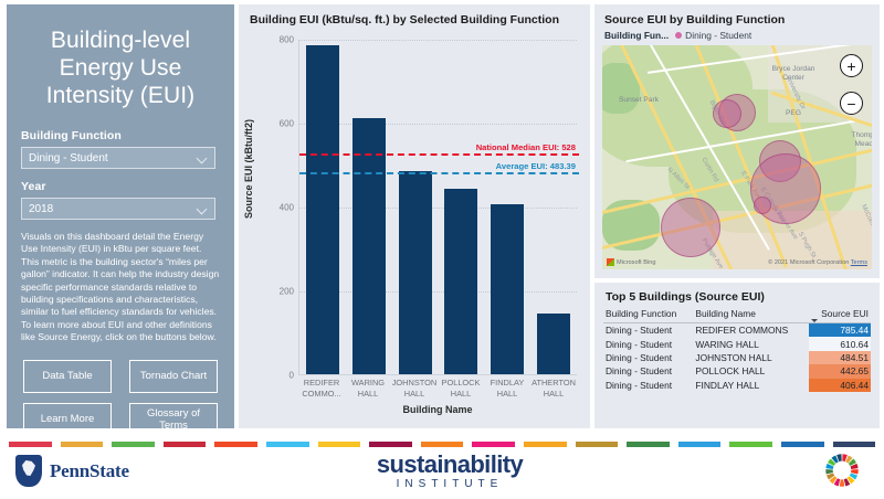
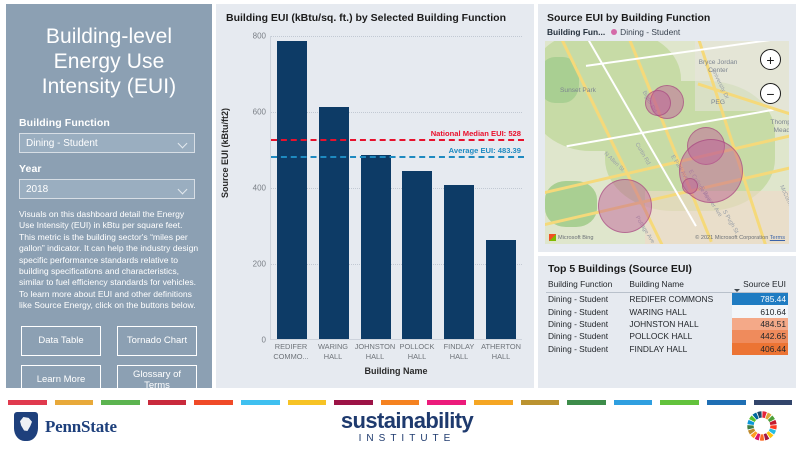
ATHERTON HALL: 140 -> 260
